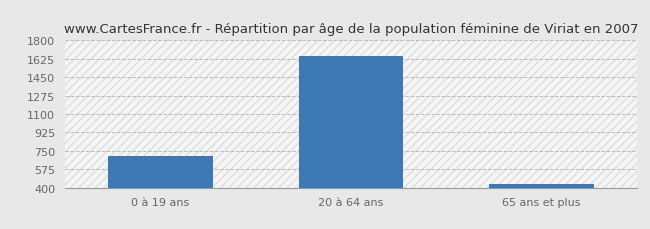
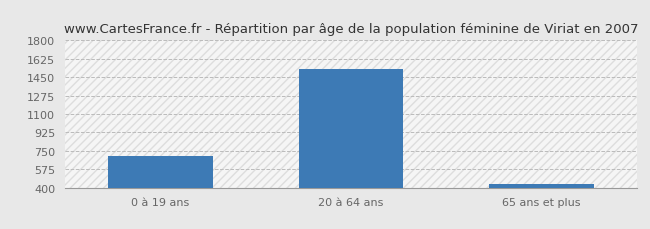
20 à 64 ans: 1650 -> 1530
